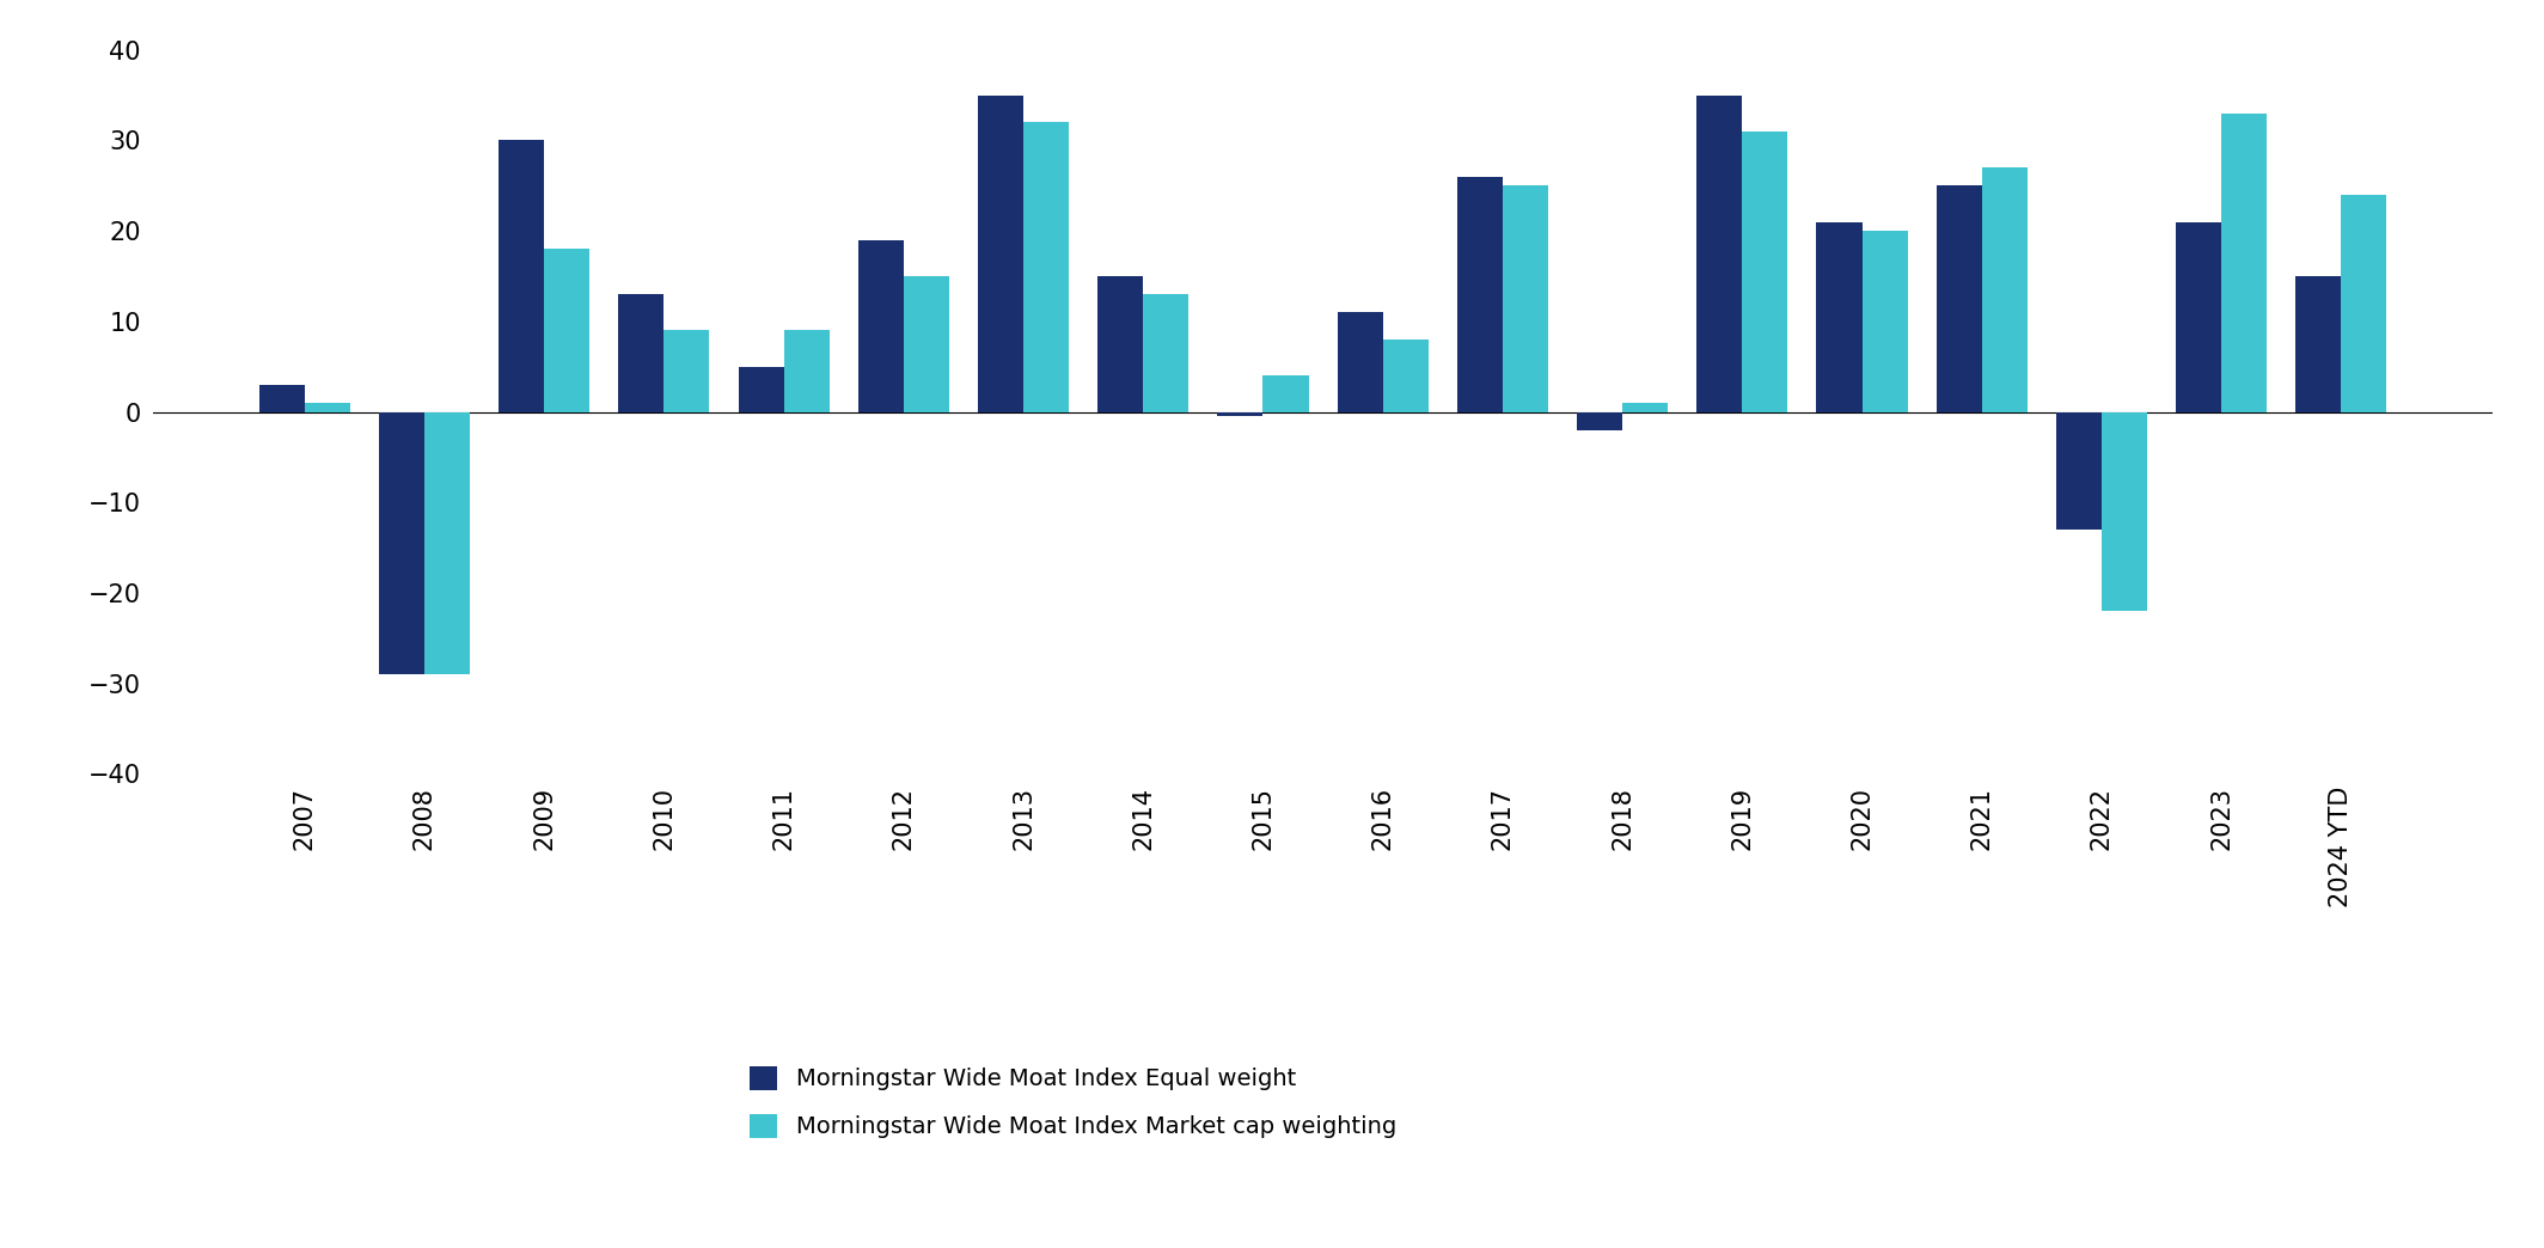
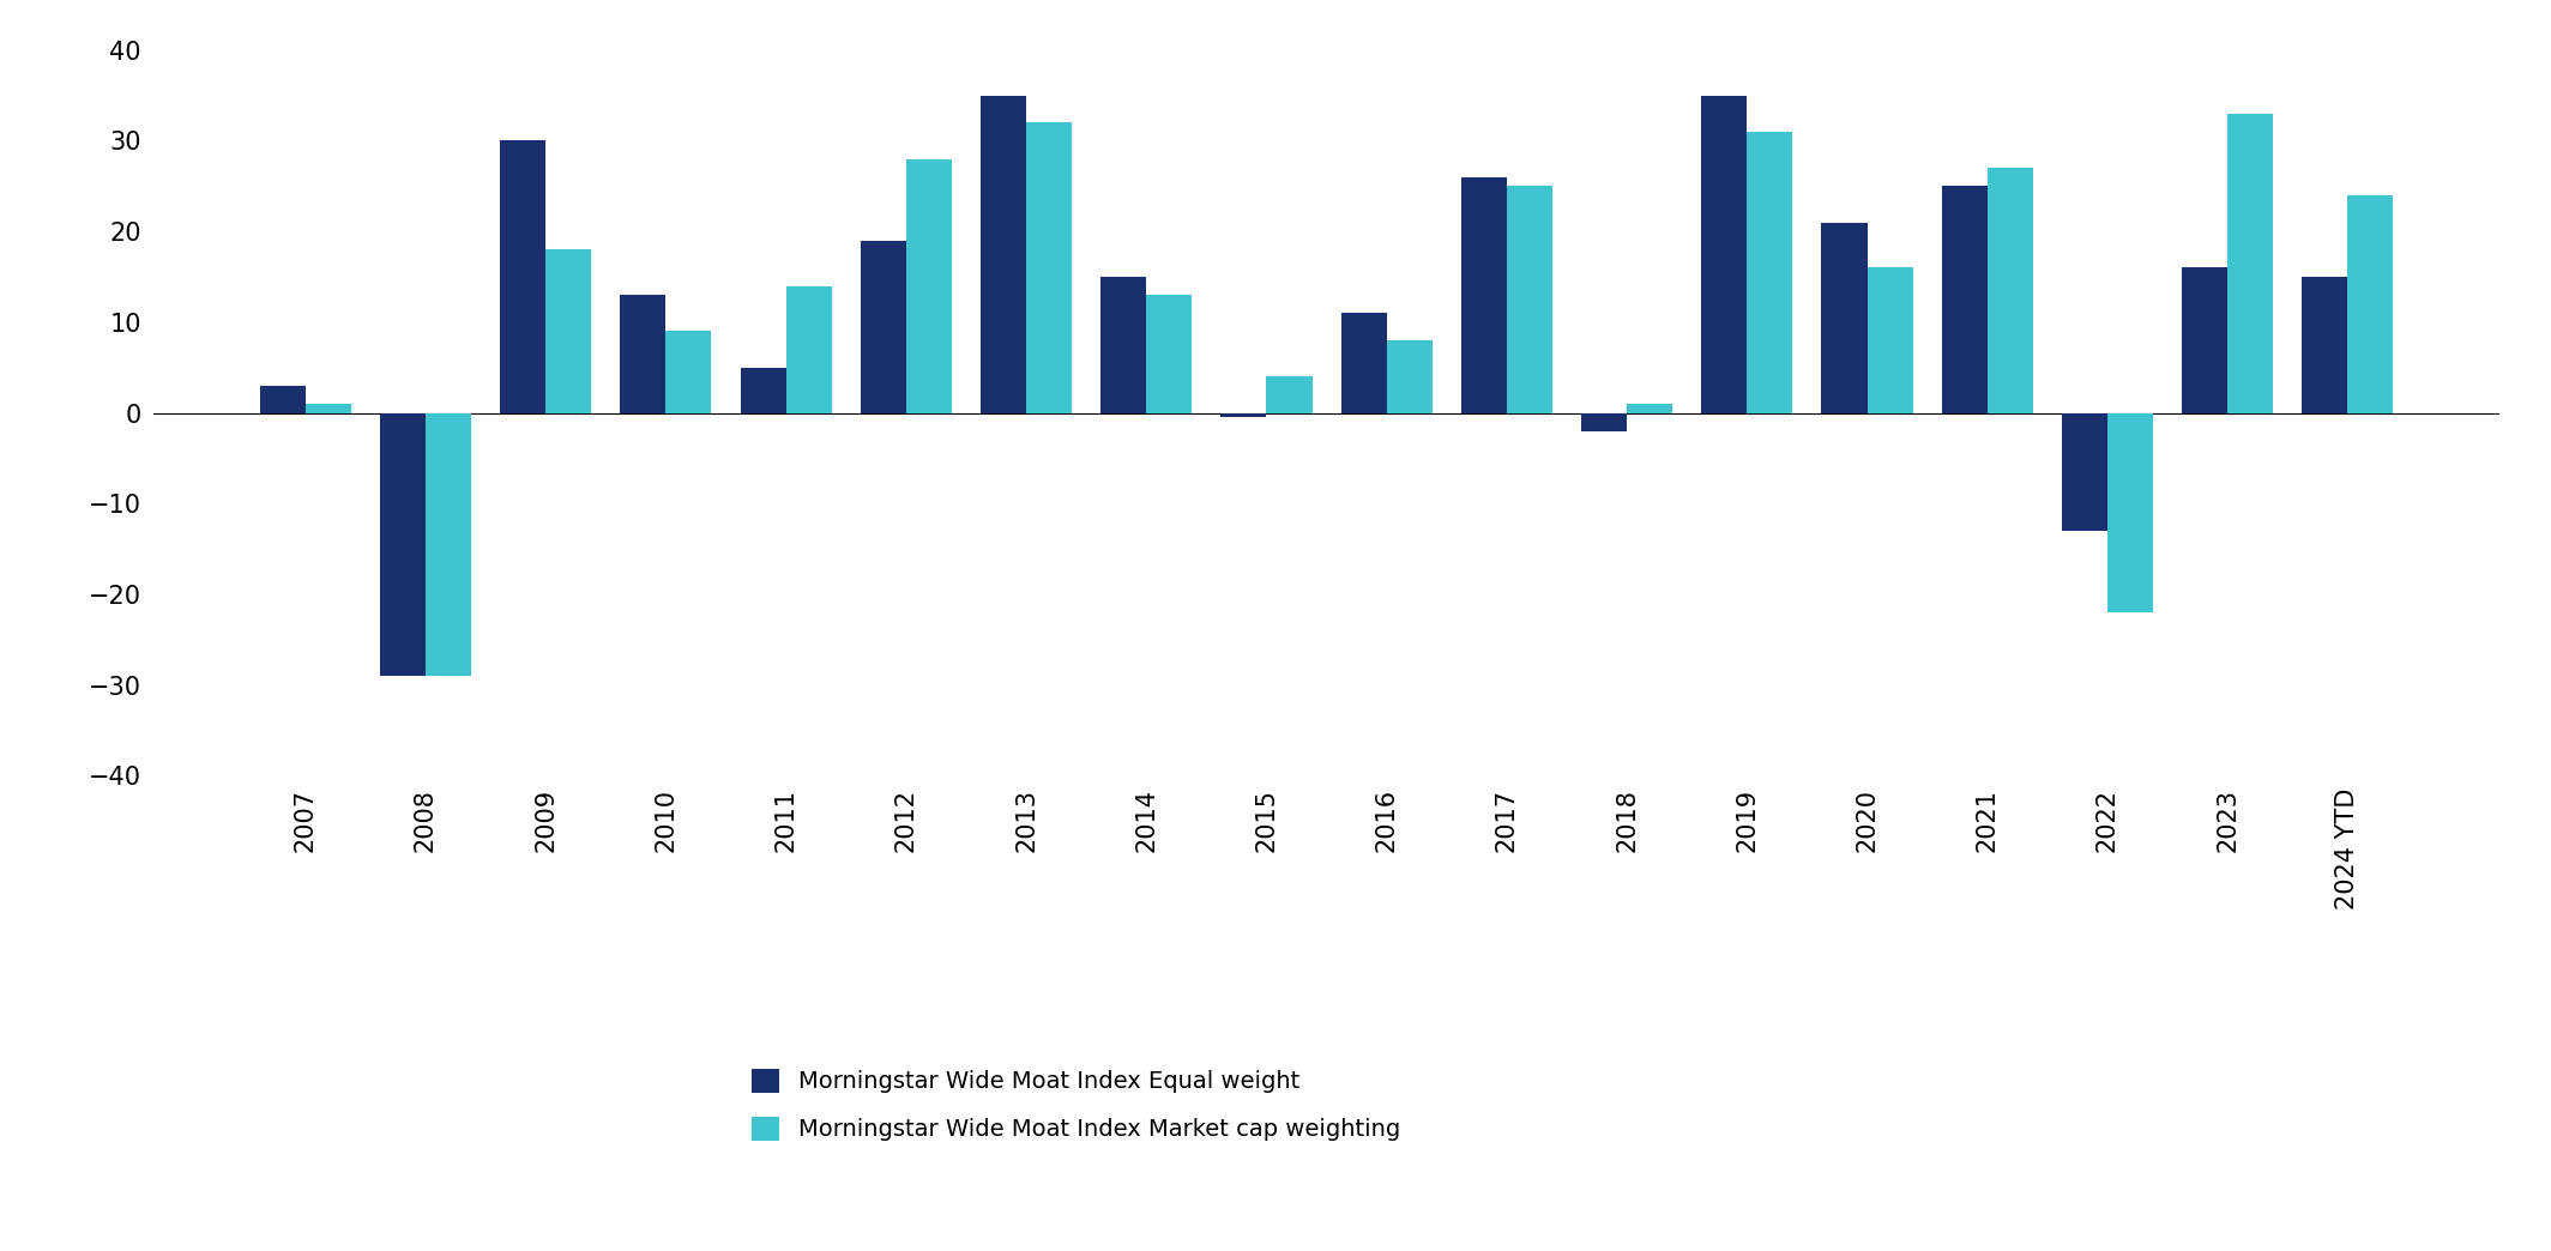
Morningstar Wide Moat Index Market cap weighting/2011: 9 -> 14
Morningstar Wide Moat Index Market cap weighting/2012: 15 -> 28
Morningstar Wide Moat Index Market cap weighting/2020: 20 -> 16
Morningstar Wide Moat Index Equal weight/2023: 21.0 -> 16.0
